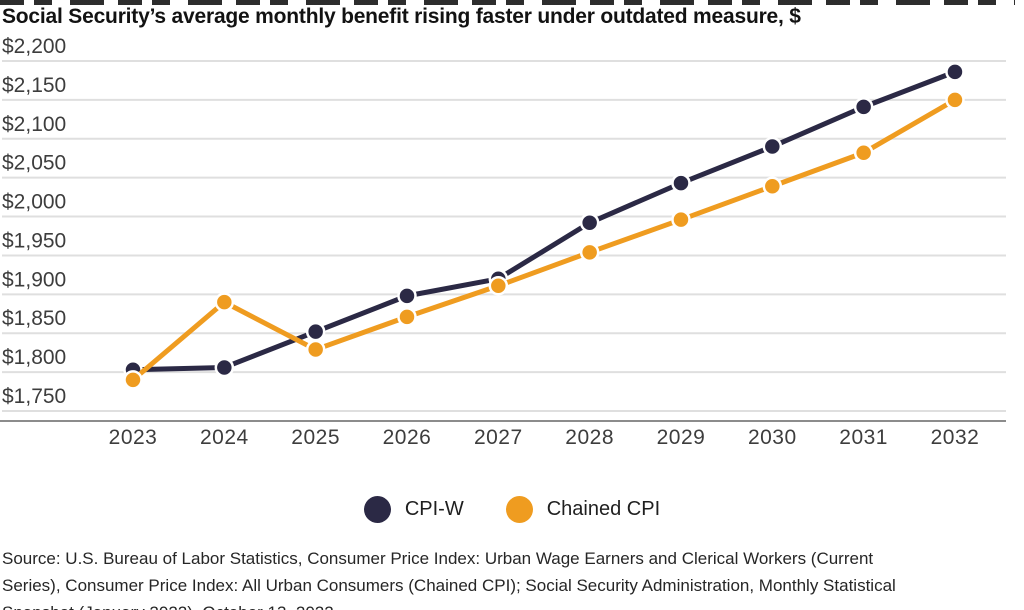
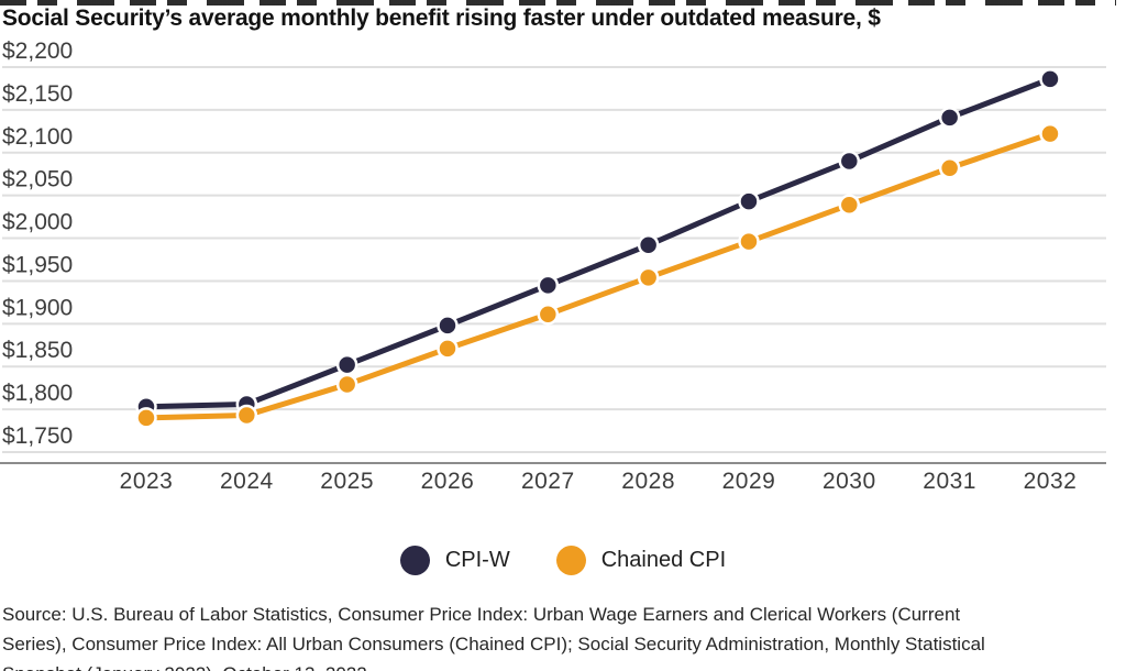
Chained CPI/2024: $1890 -> $1790
CPI-W/2027: $1920 -> $1940
Chained CPI/2032: $2150 -> $2120
